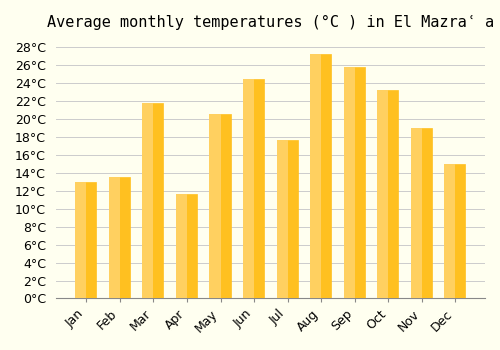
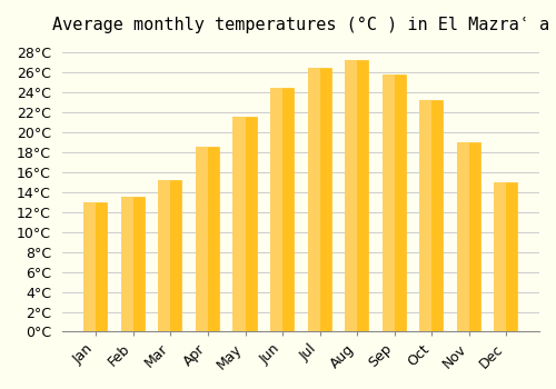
Mar: 21.8°C -> 15.2°C
Apr: 11.6°C -> 18.5°C
May: 20.6°C -> 21.5°C
Jul: 17.6°C -> 26.5°C
